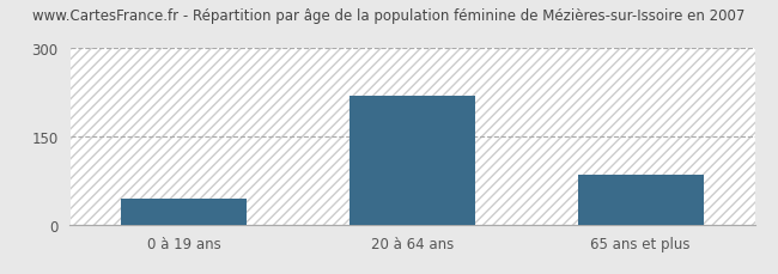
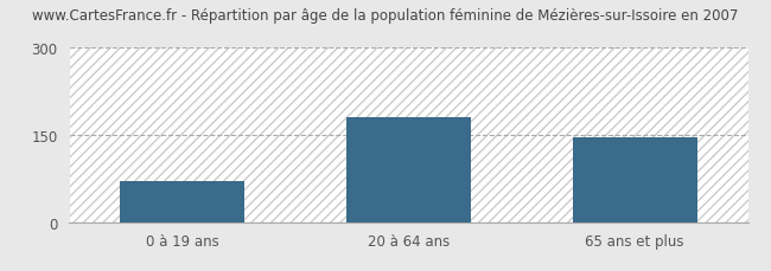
0 à 19 ans: 45 -> 70
20 à 64 ans: 220 -> 180
65 ans et plus: 85 -> 145
